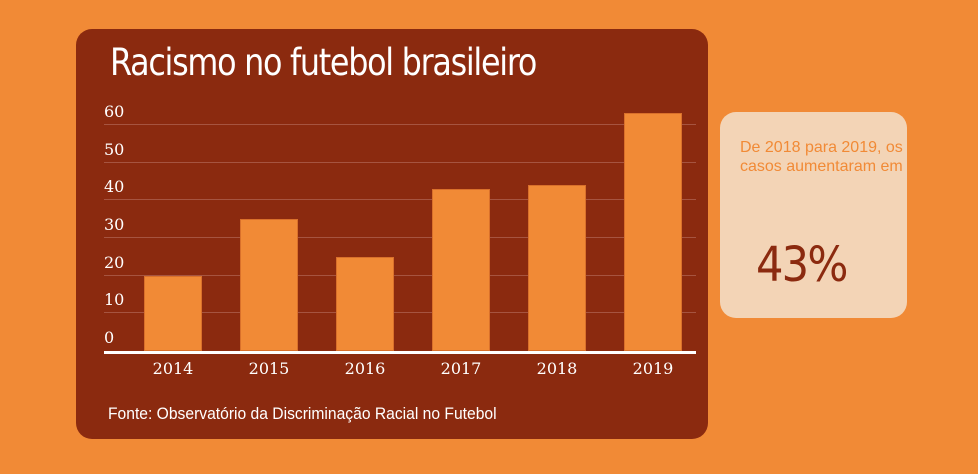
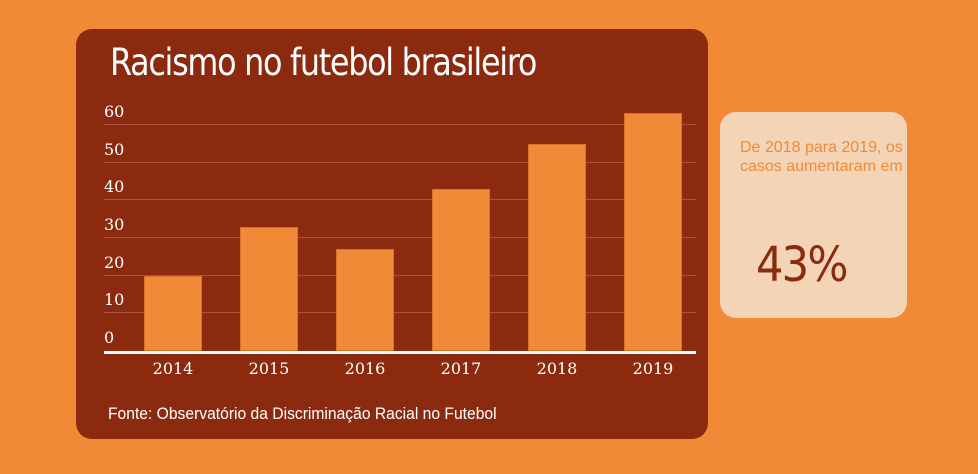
2015: 35 -> 33
2016: 25 -> 27
2018: 44 -> 55
